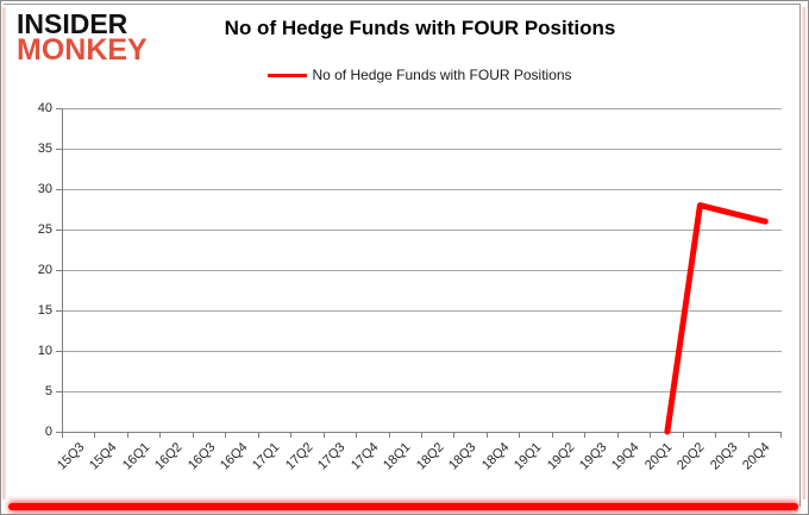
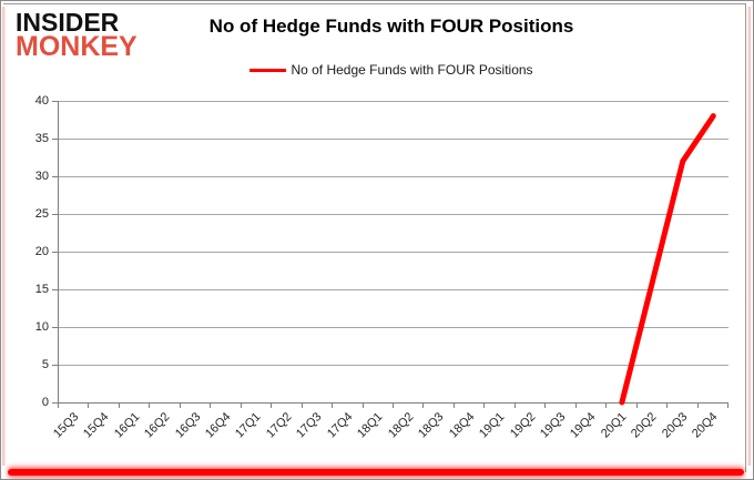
20Q2: 28 -> 16
20Q3: 27 -> 32
20Q4: 26 -> 38
